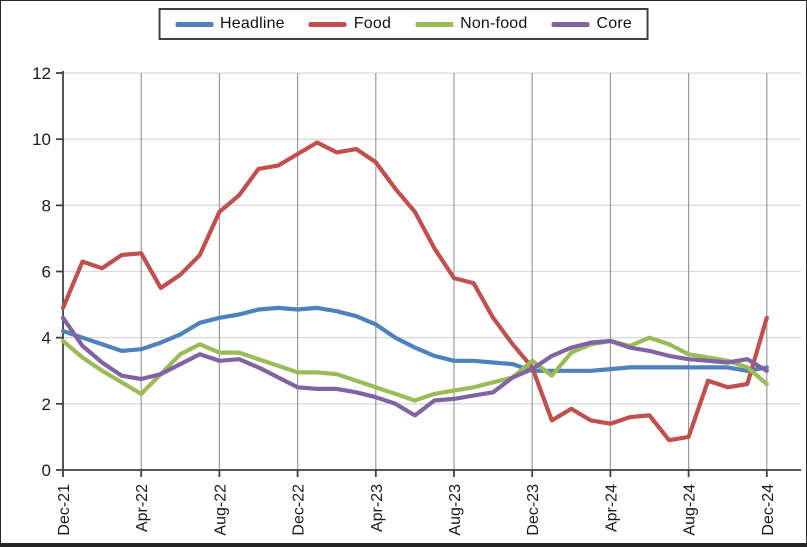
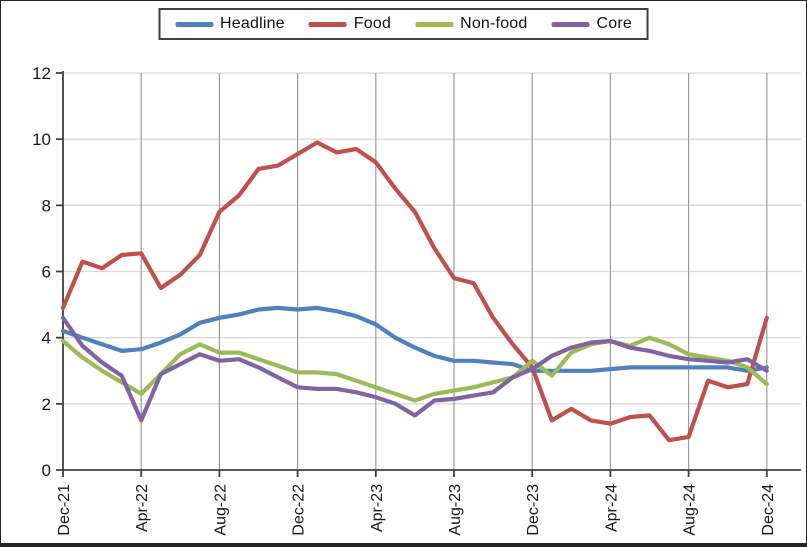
Core/Apr-22: 2.8 -> 1.5
